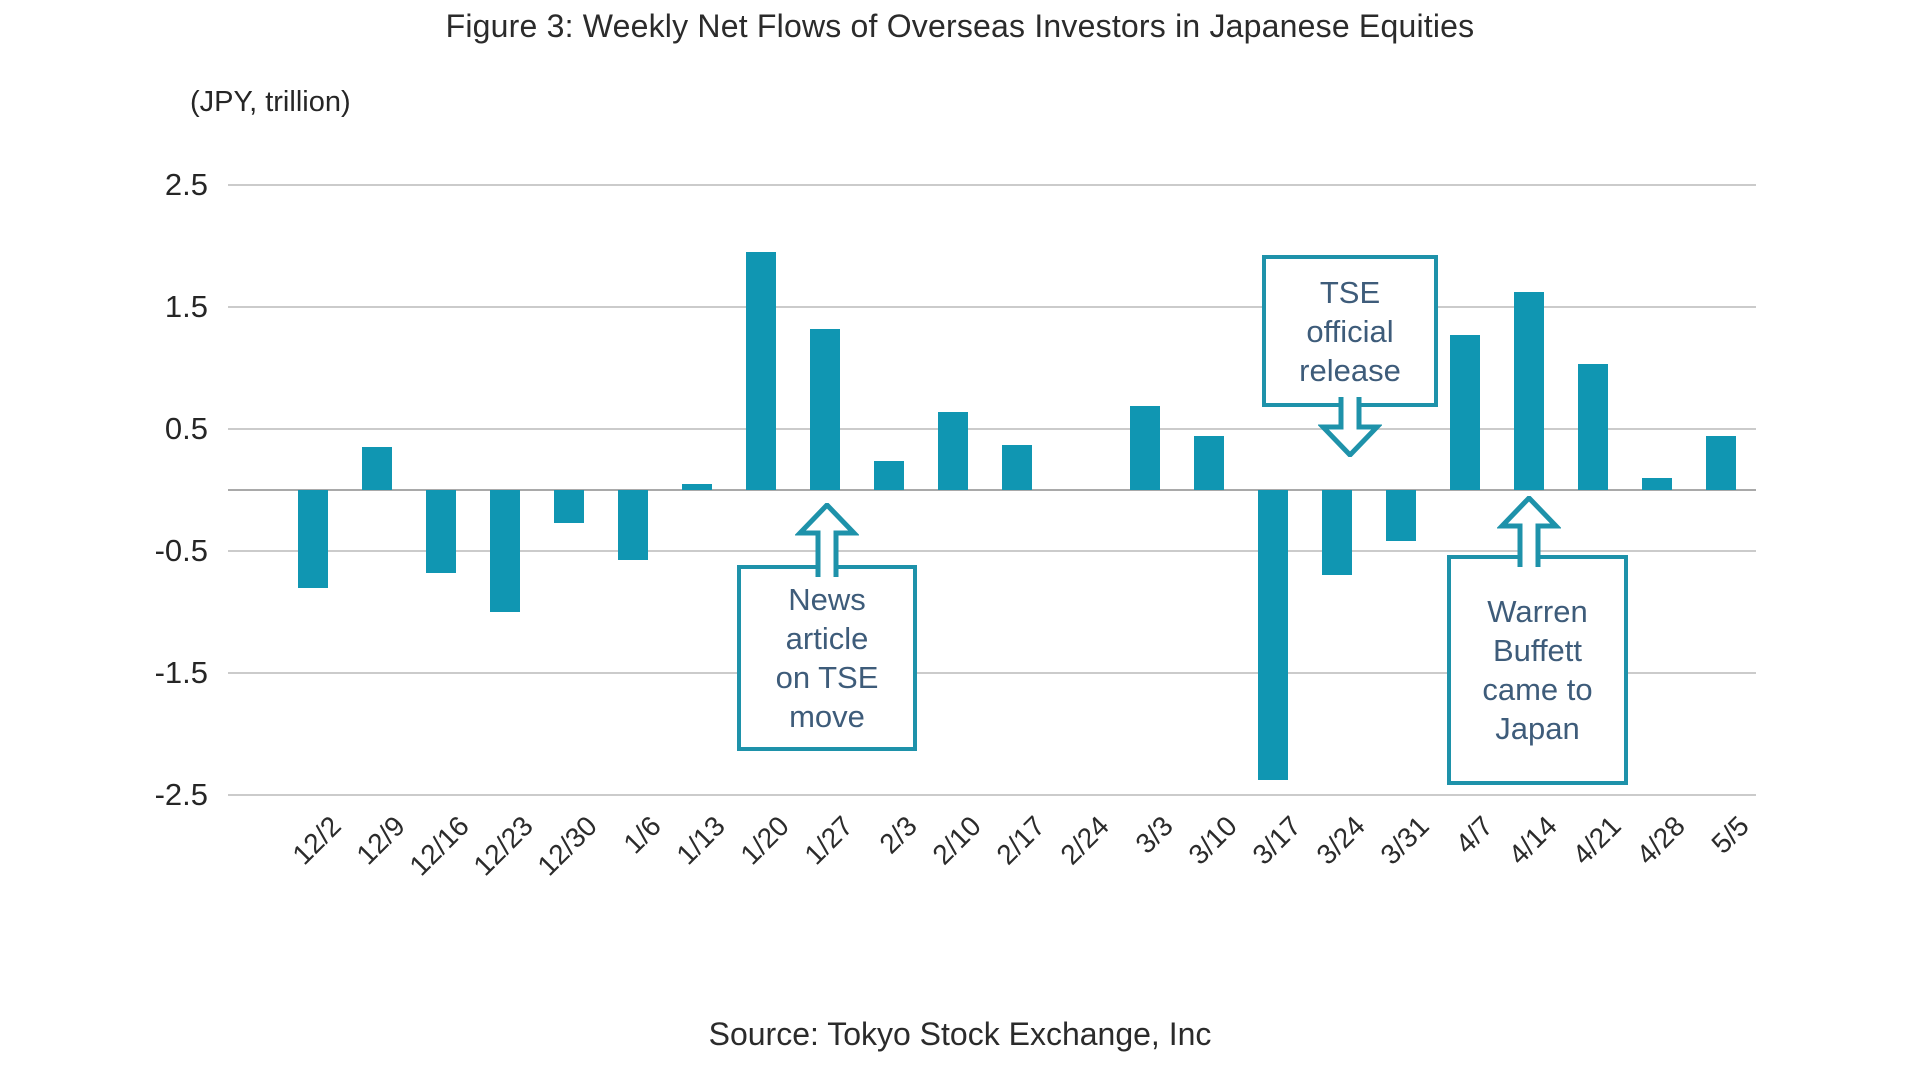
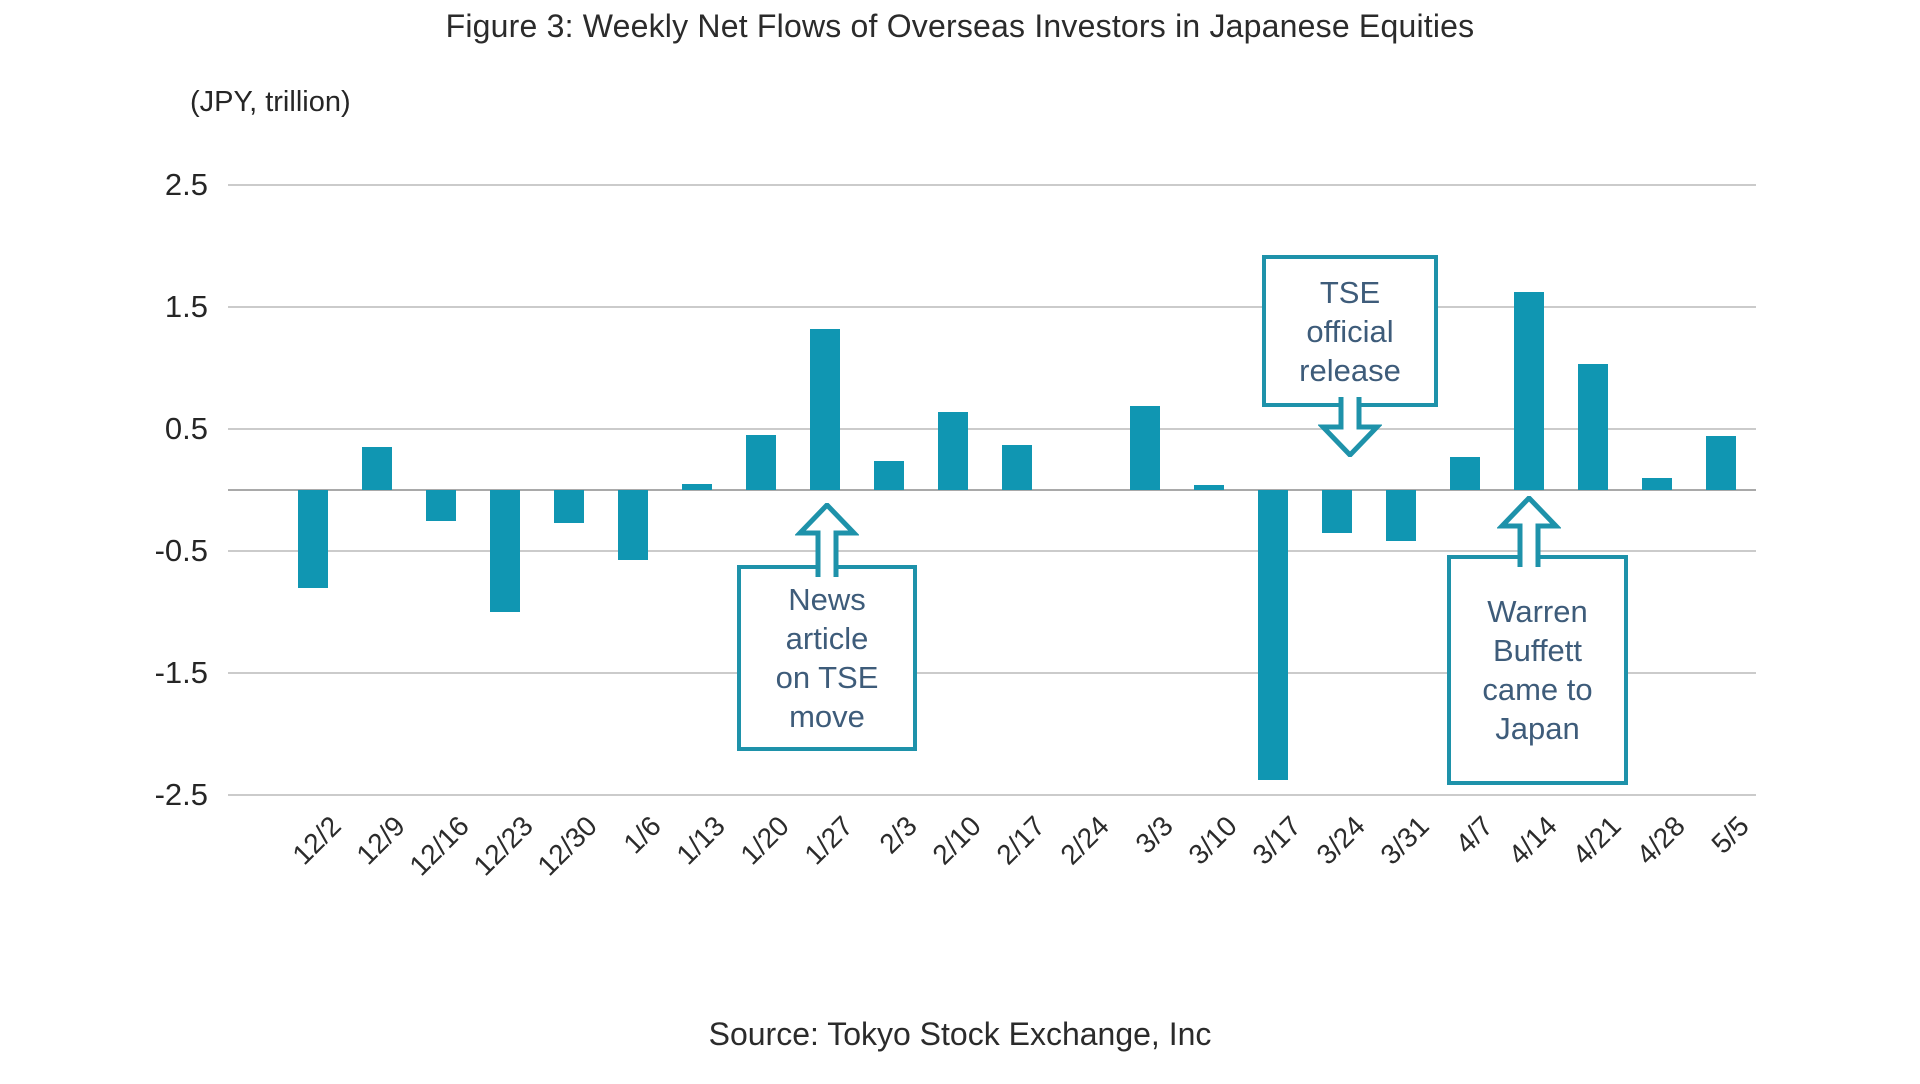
12/16: -0.68 -> -0.25
1/20: 1.95 -> 0.45
3/10: 0.44 -> 0.04
3/24: -0.70 -> -0.35
4/7: 1.27 -> 0.27
